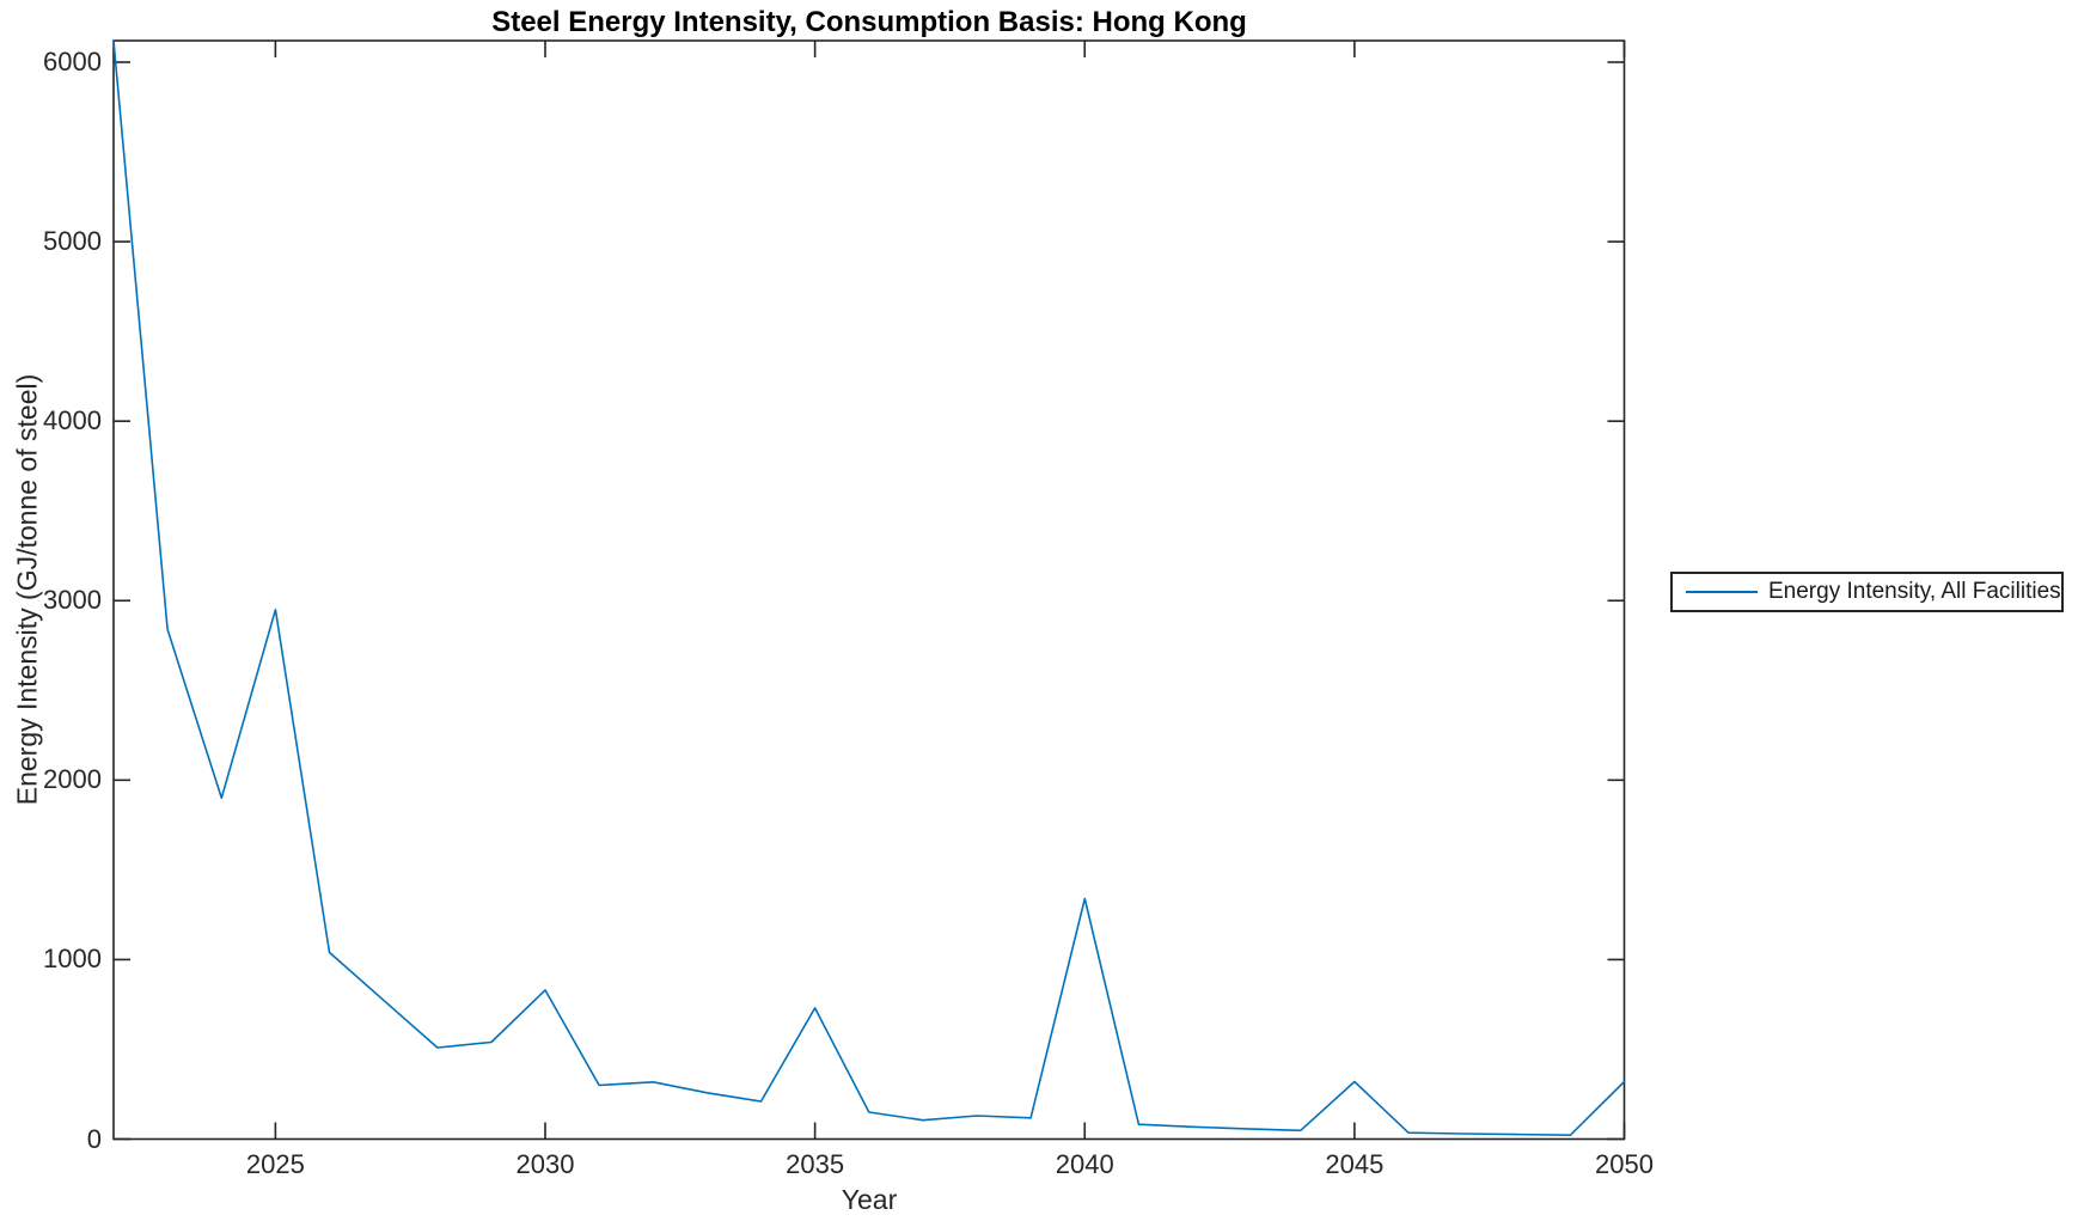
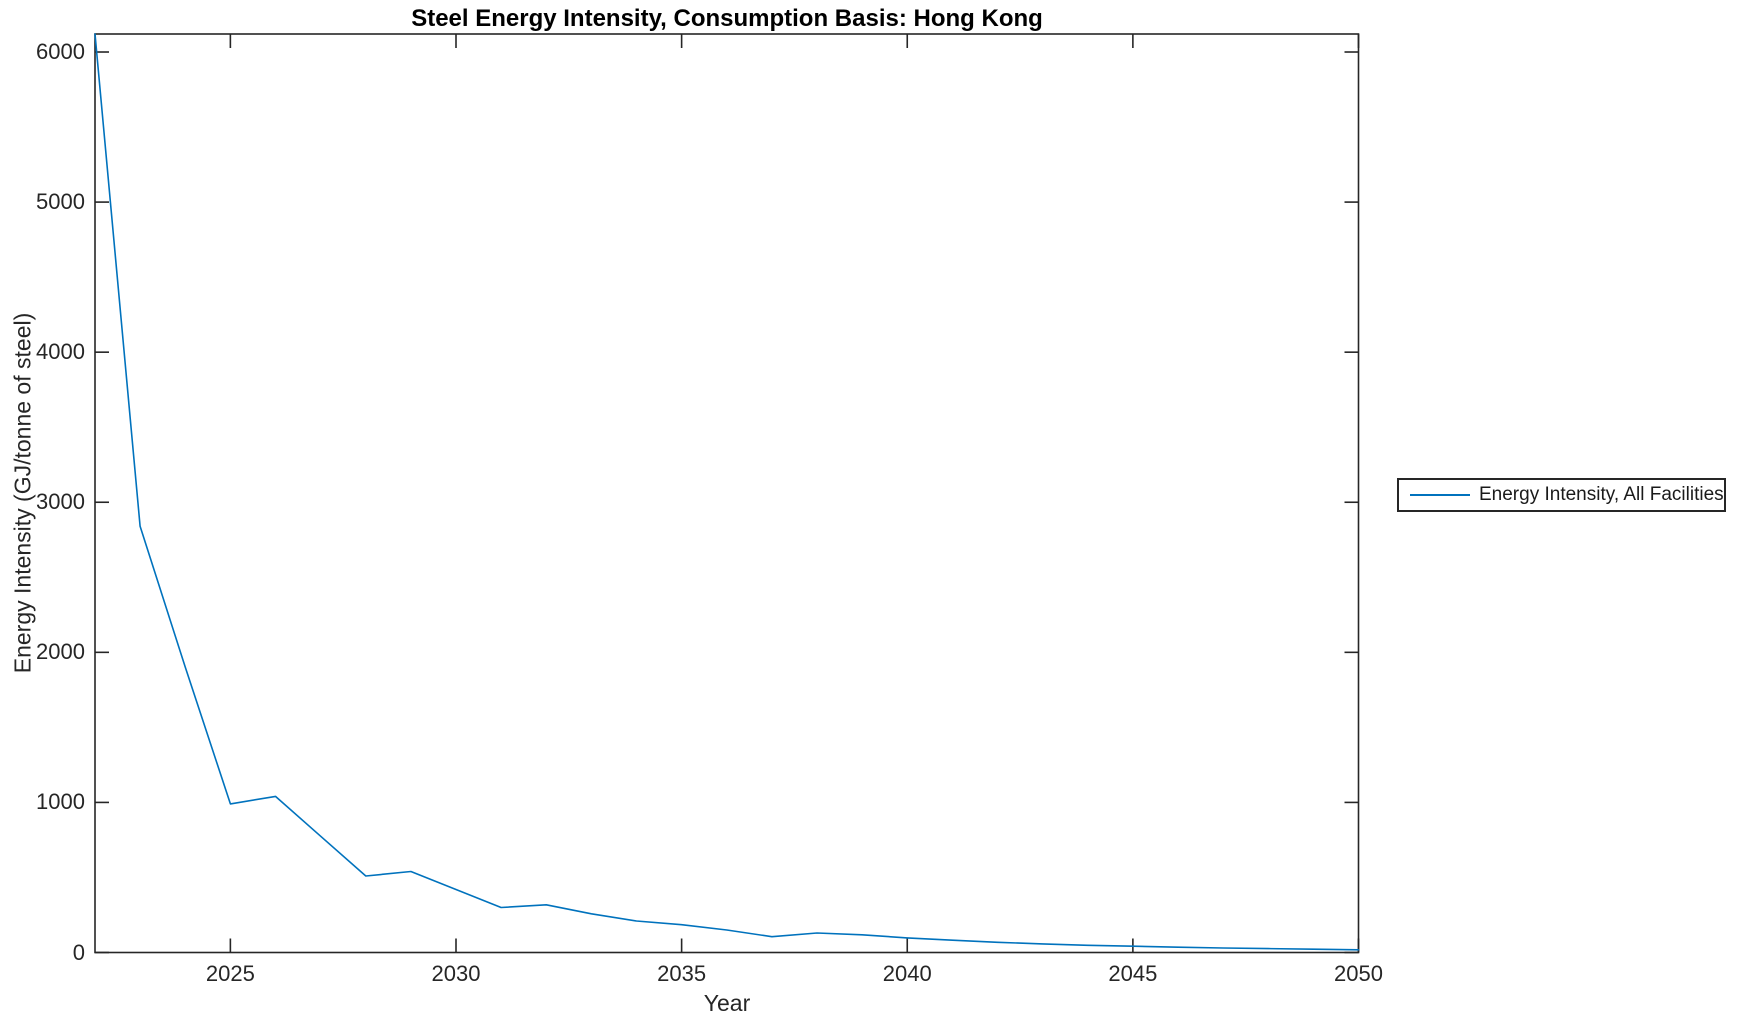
2025: 2950 -> 990
2030: 830 -> 420
2035: 730 -> 180
2040: 1340 -> 100
2045: 320 -> 40
2050: 320 -> 20
